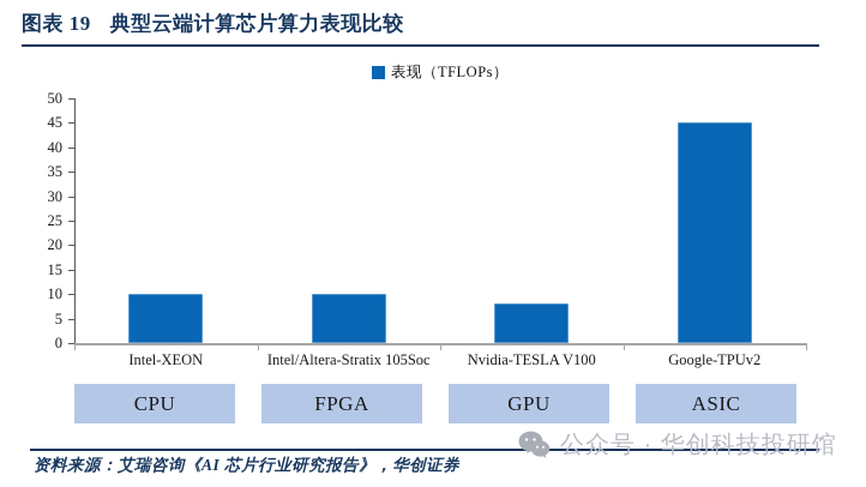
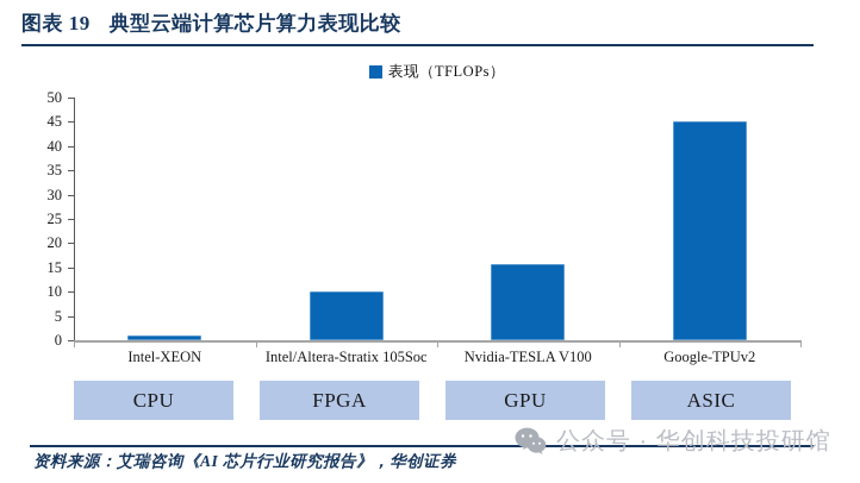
Intel-XEON: 10 -> 1
Nvidia-TESLA V100: 8 -> 16
